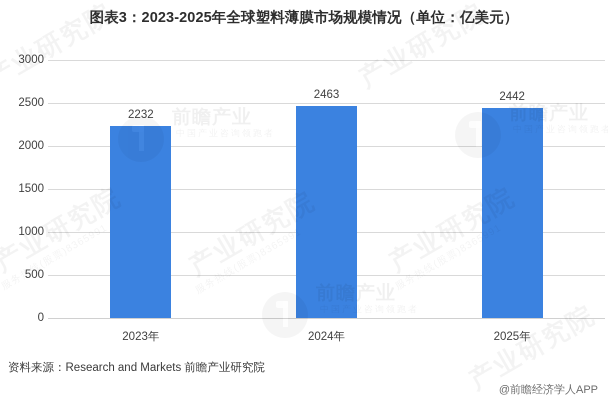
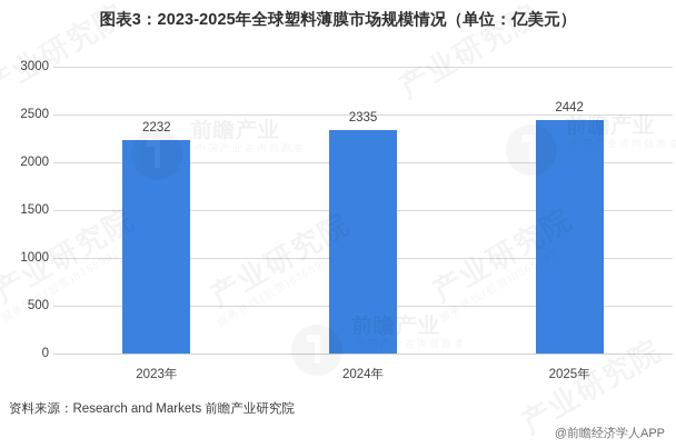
2024年: 2463 -> 2335
